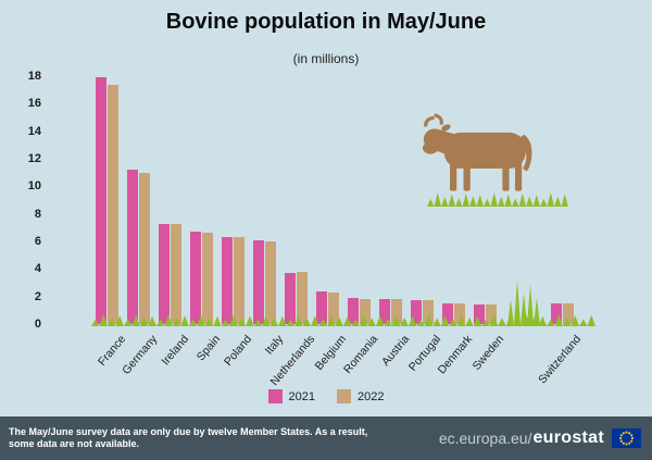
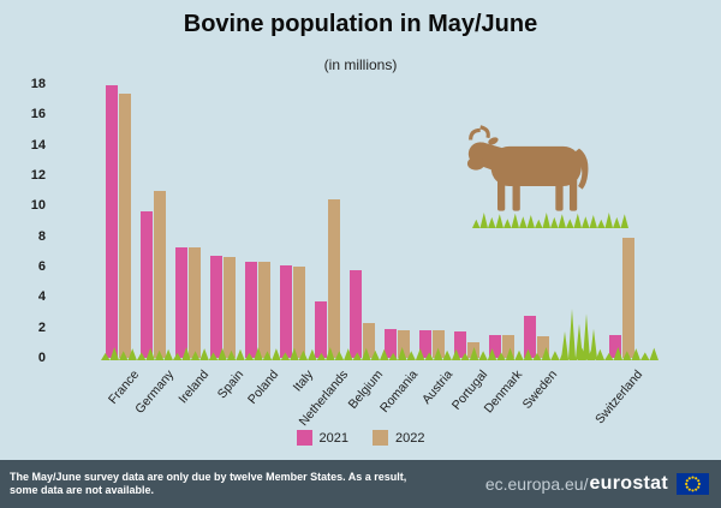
2021/Germany: 11.2 -> 9.6
2022/Netherlands: 3.8 -> 10.4
2021/Belgium: 2.4 -> 5.8
2022/Portugal: 1.7 -> 1.0
2021/Sweden: 1.4 -> 2.8
2022/Switzerland: 1.5 -> 7.9
